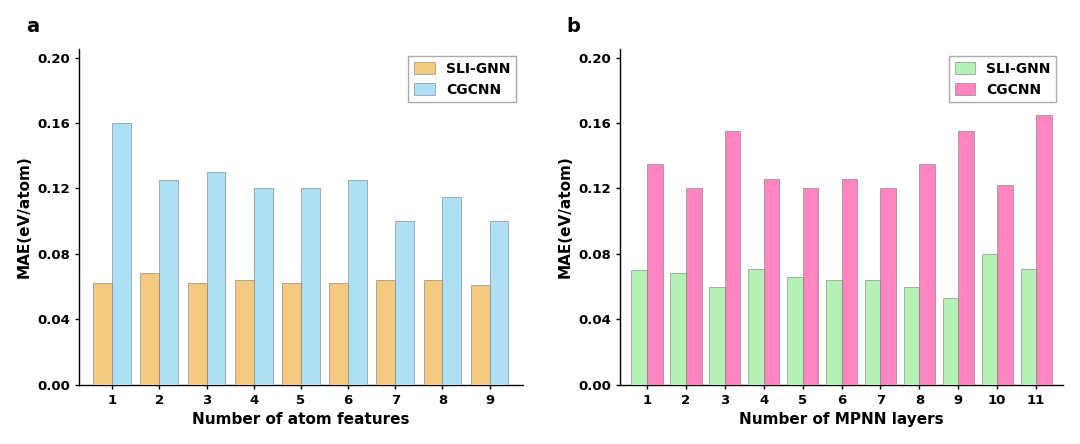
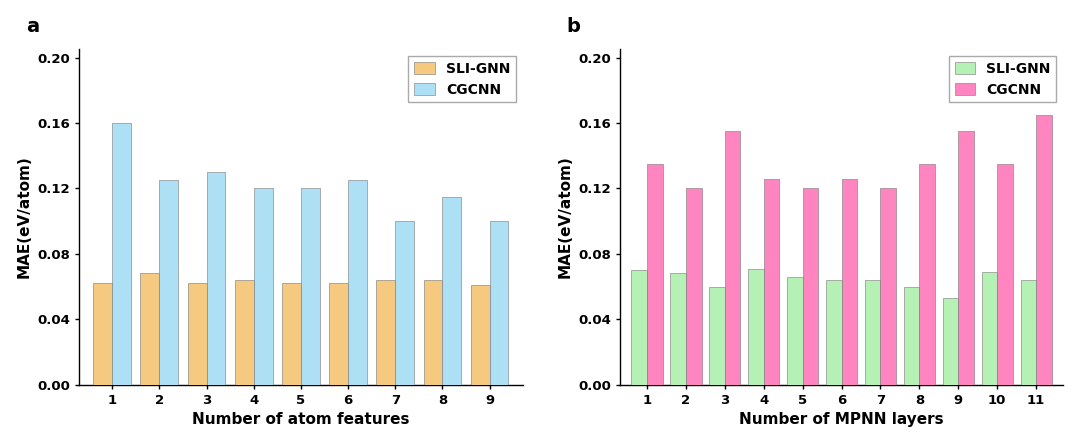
SLI-GNN/10: 0.080 -> 0.069
CGCNN/10: 0.122 -> 0.135
SLI-GNN/11: 0.071 -> 0.064
